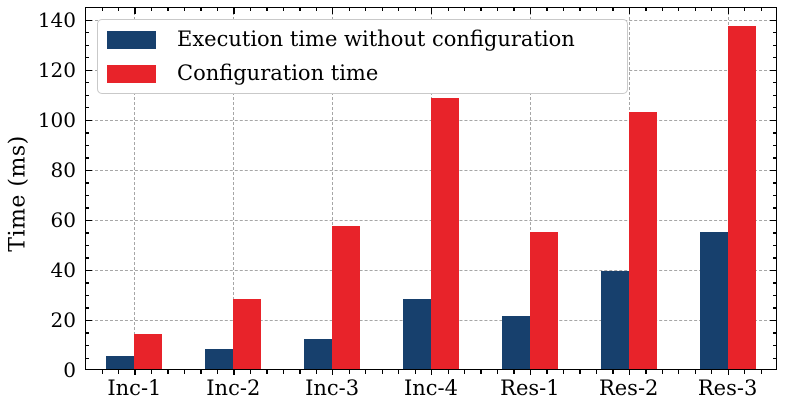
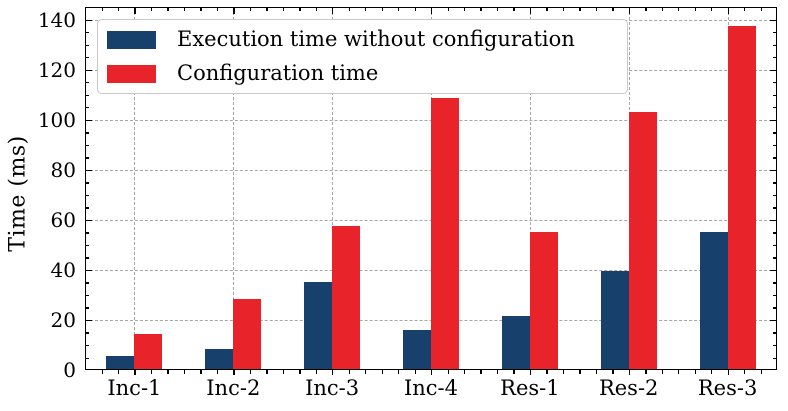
Execution time without configuration/Inc-3: 12 -> 35
Execution time without configuration/Inc-4: 28 -> 16
